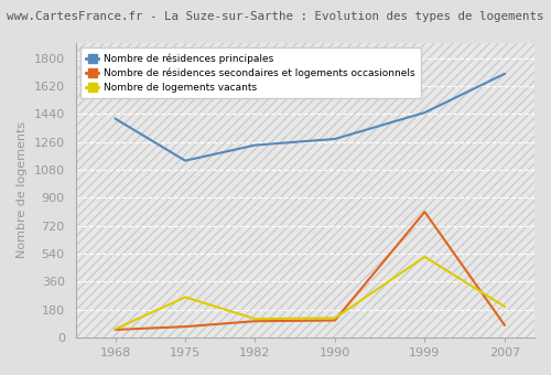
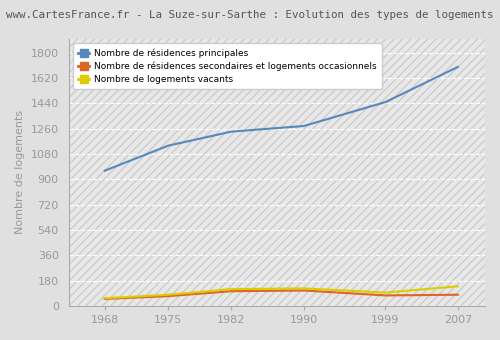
Nombre de résidences principales/1968: 1410 -> 960
Nombre de logements vacants/1975: 260 -> 80
Nombre de résidences secondaires et logements occasionnels/1999: 810 -> 80
Nombre de logements vacants/1999: 520 -> 100
Nombre de logements vacants/2007: 200 -> 140
